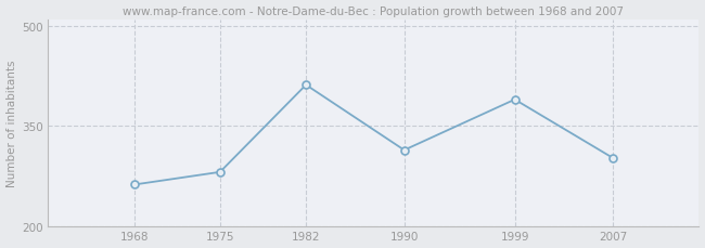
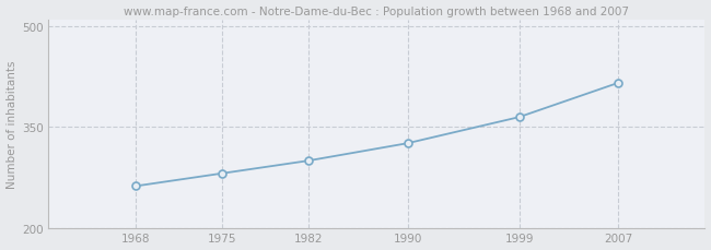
1982: 412 -> 300
1990: 314 -> 326
1999: 390 -> 365
2007: 302 -> 416
